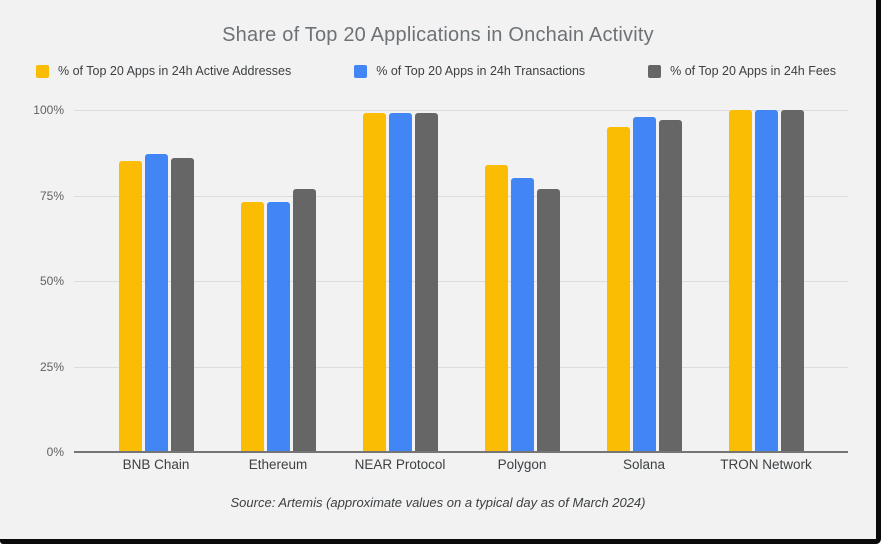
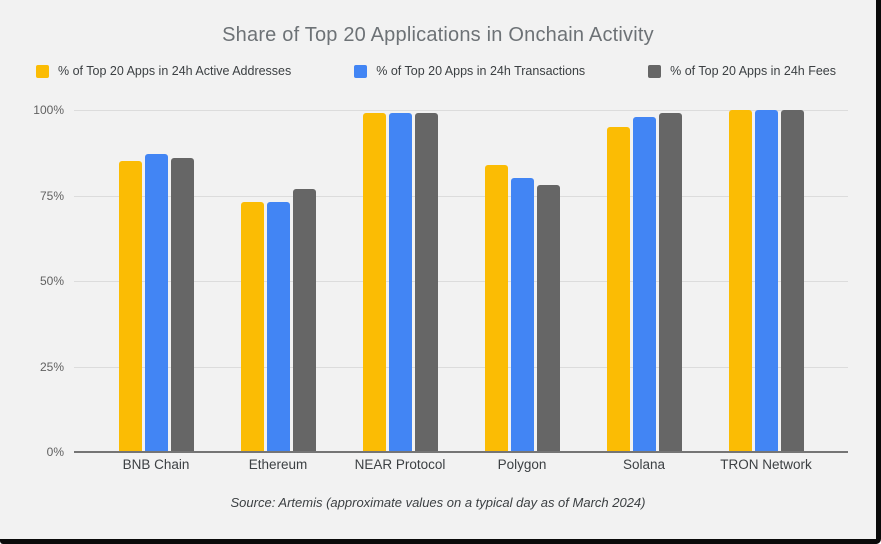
% of Top 20 Apps in 24h Fees/Polygon: 77% -> 78%
% of Top 20 Apps in 24h Fees/Solana: 97% -> 99%
